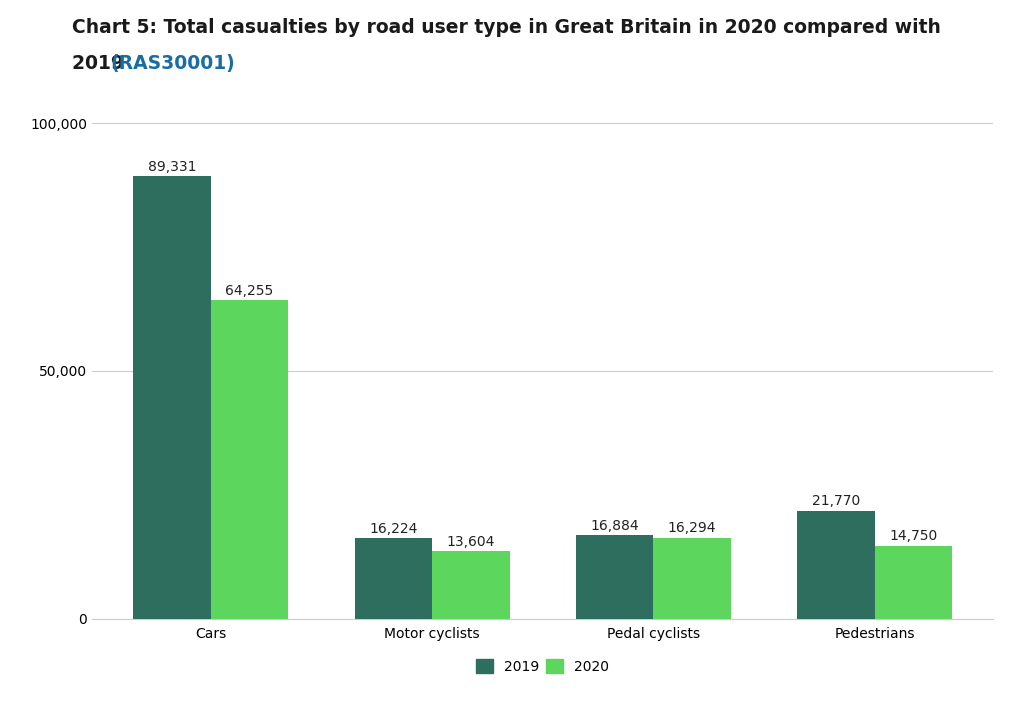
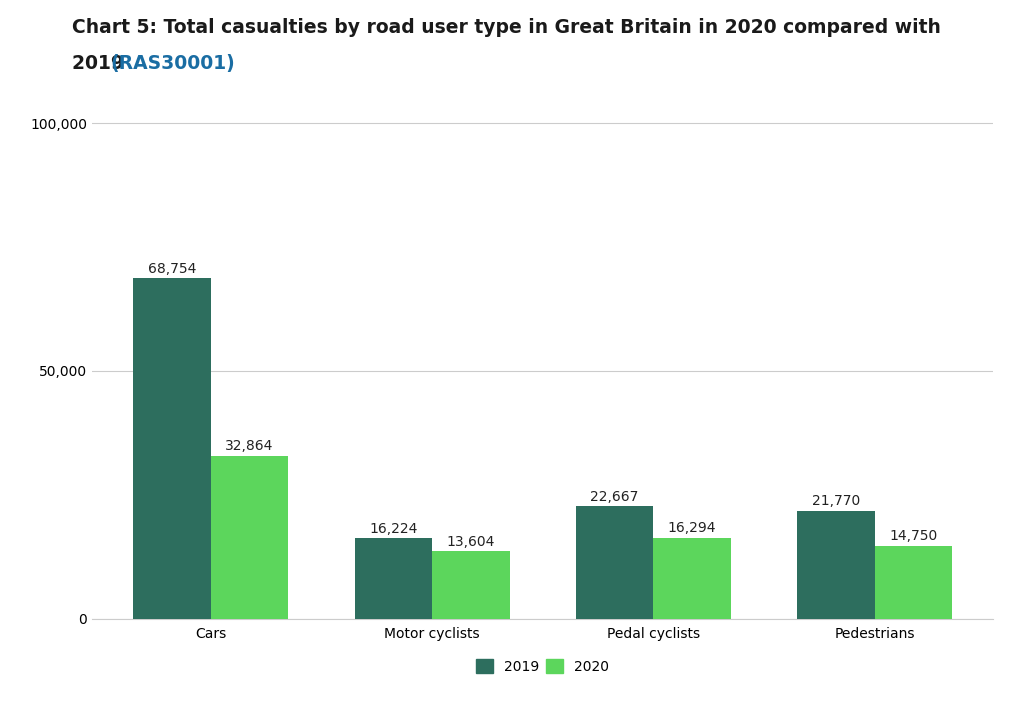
2019/Cars: 89,331 -> 68,754
2020/Cars: 64,255 -> 32,864
2019/Pedal cyclists: 16,884 -> 22,667
